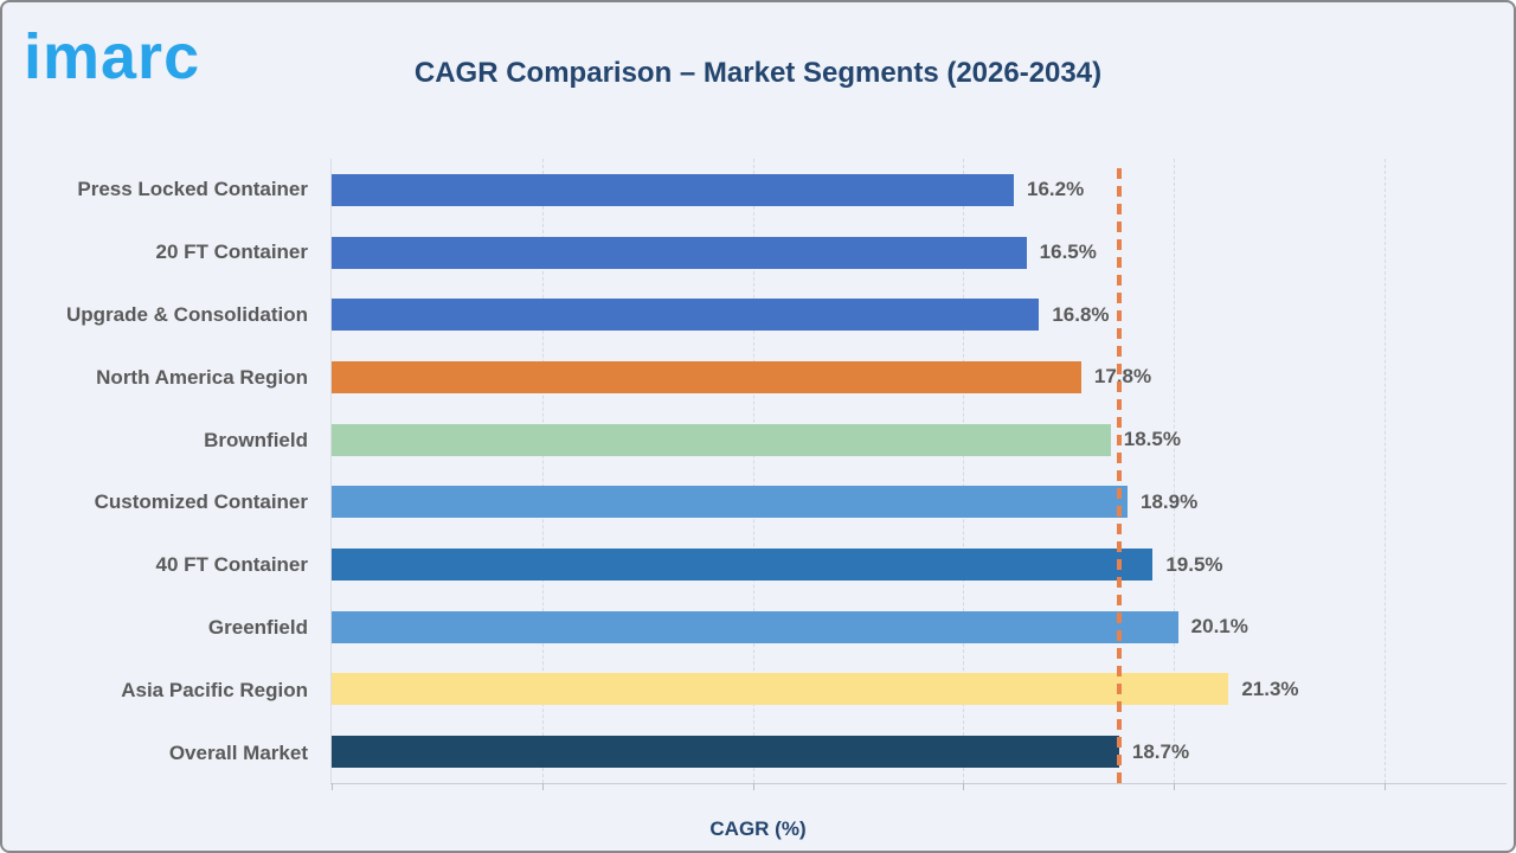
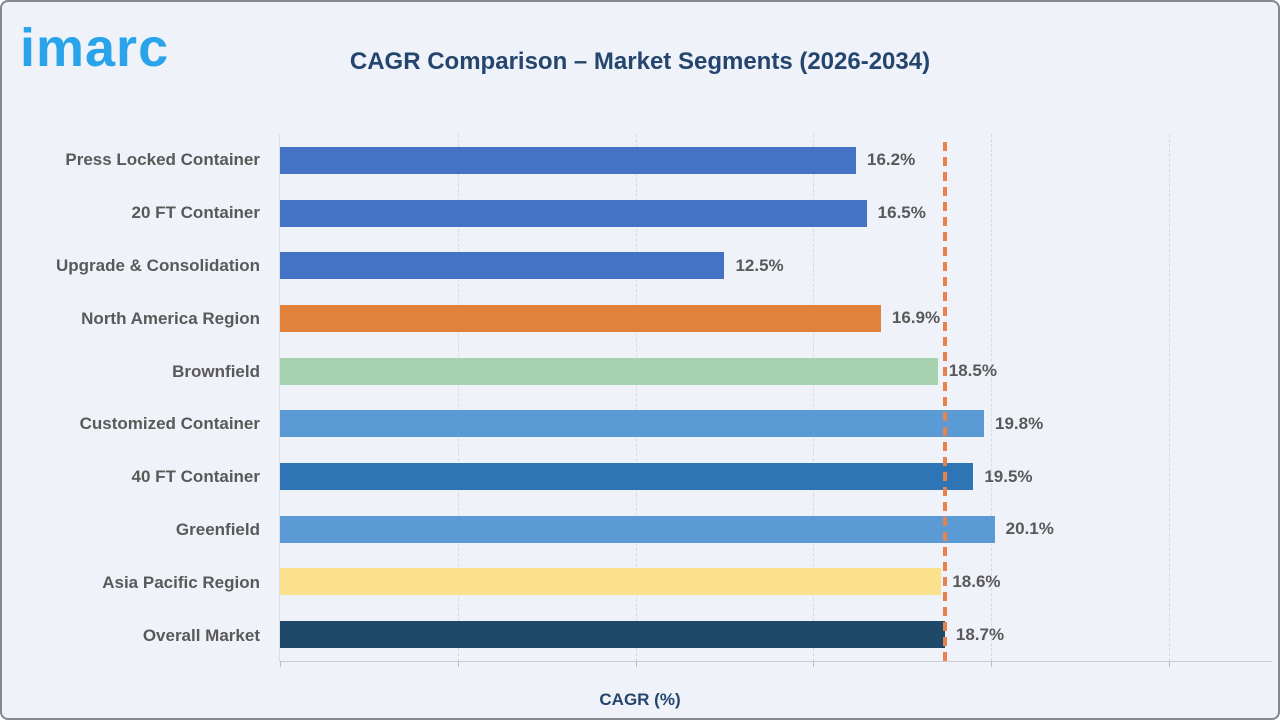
Upgrade & Consolidation: 16.8% -> 12.5%
North America Region: 17.8% -> 16.9%
Customized Container: 18.9% -> 19.8%
Asia Pacific Region: 21.3% -> 18.6%
